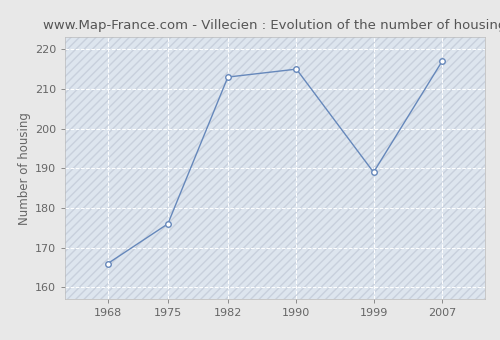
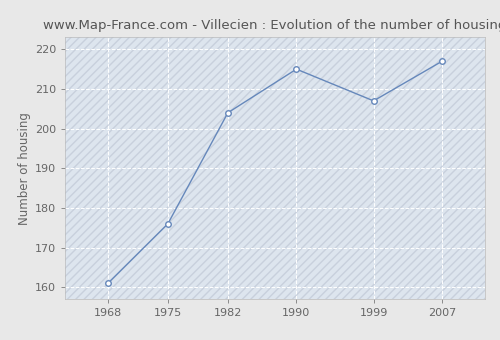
1968: 166 -> 161
1982: 213 -> 204
1999: 189 -> 207
